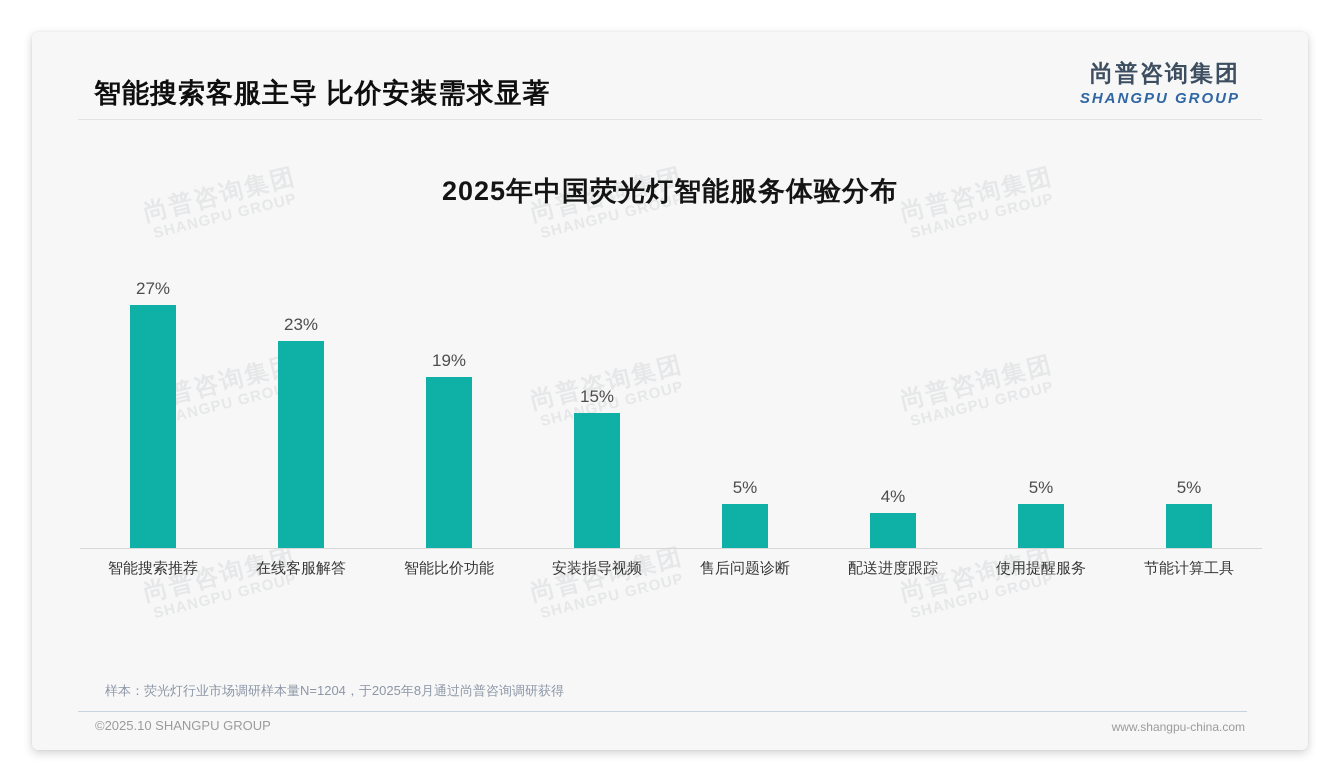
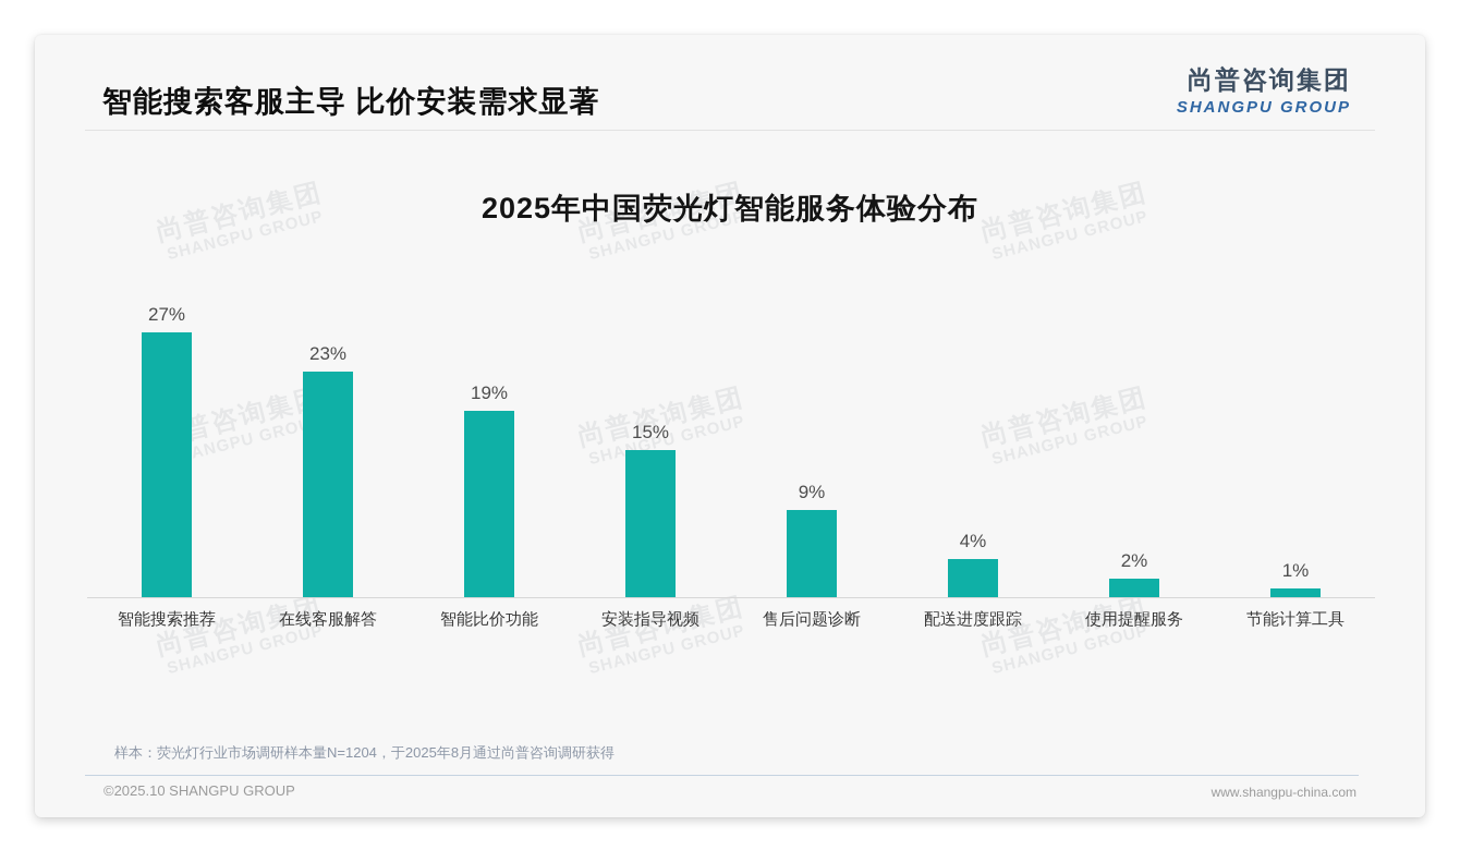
售后问题诊断: 5% -> 9%
使用提醒服务: 5% -> 2%
节能计算工具: 5% -> 1%
